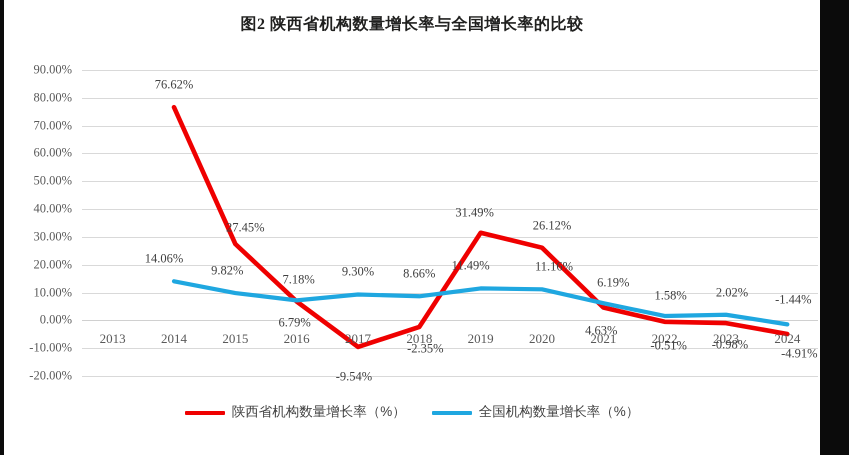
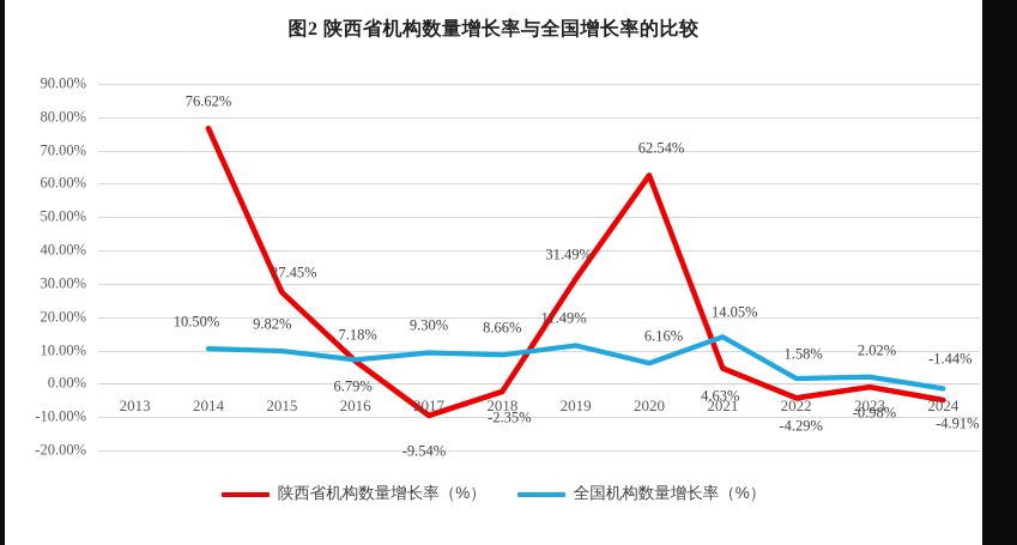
全国机构数量增长率（%）/2014: 14.06% -> 10.50%
陕西省机构数量增长率（%）/2020: 26.12% -> 62.54%
全国机构数量增长率（%）/2020: 11.16% -> 6.16%
全国机构数量增长率（%）/2021: 6.19% -> 14.05%
陕西省机构数量增长率（%）/2022: -0.51% -> -4.29%
